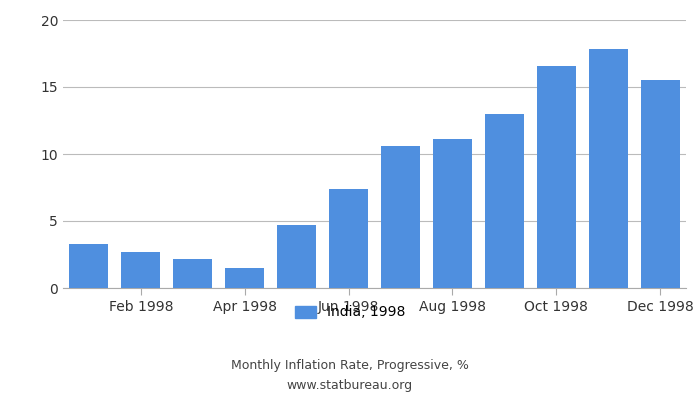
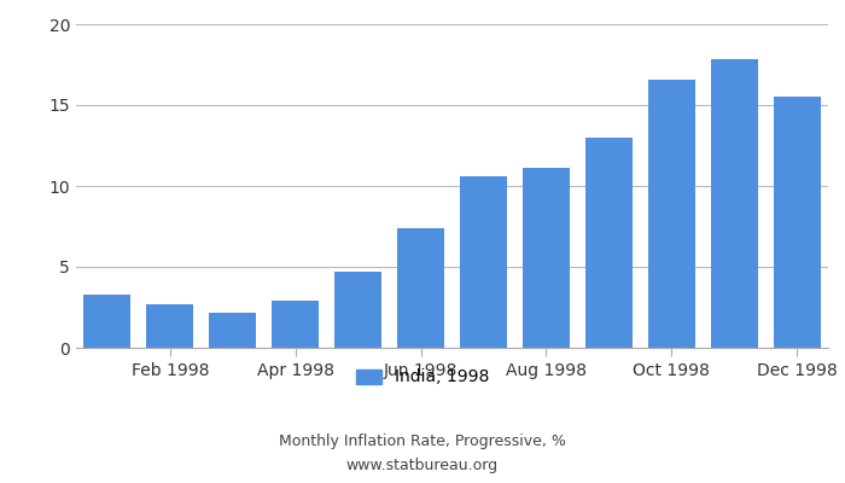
Apr 1998: 1.5 -> 2.9
